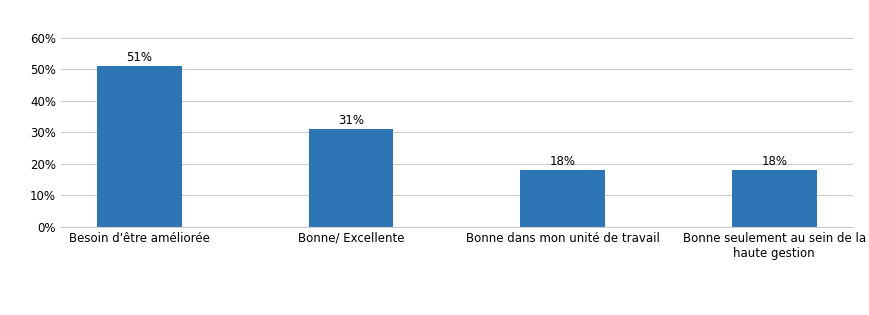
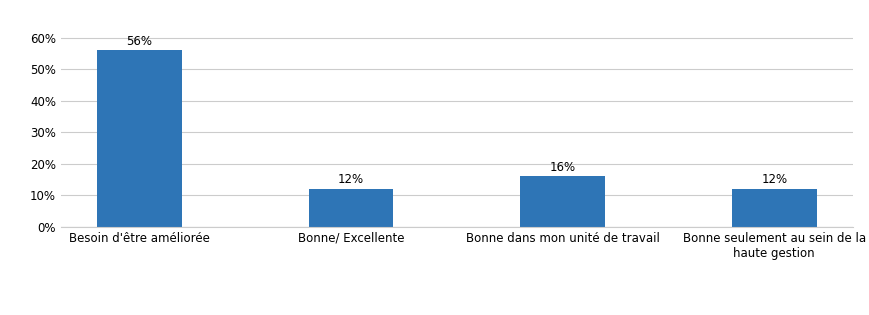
Besoin d'être améliorée: 51% -> 56%
Bonne/ Excellente: 31% -> 12%
Bonne dans mon unité de travail: 18% -> 16%
Bonne seulement au sein de la haute gestion: 18% -> 12%
